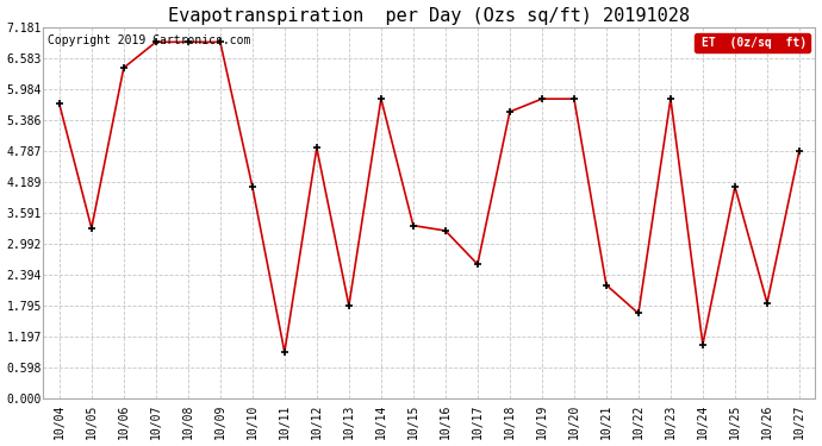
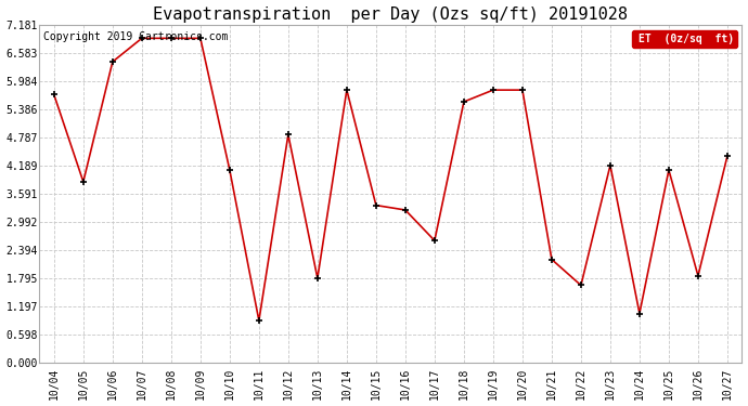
10/05: 3.30 -> 3.85
10/23: 5.80 -> 4.20
10/27: 4.80 -> 4.40
